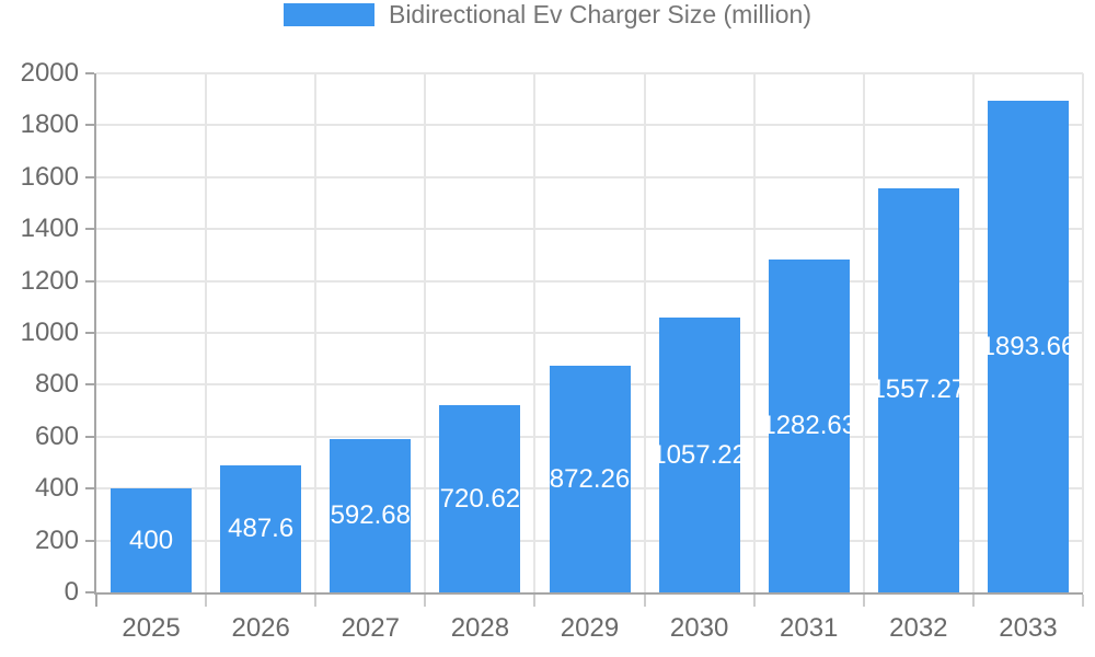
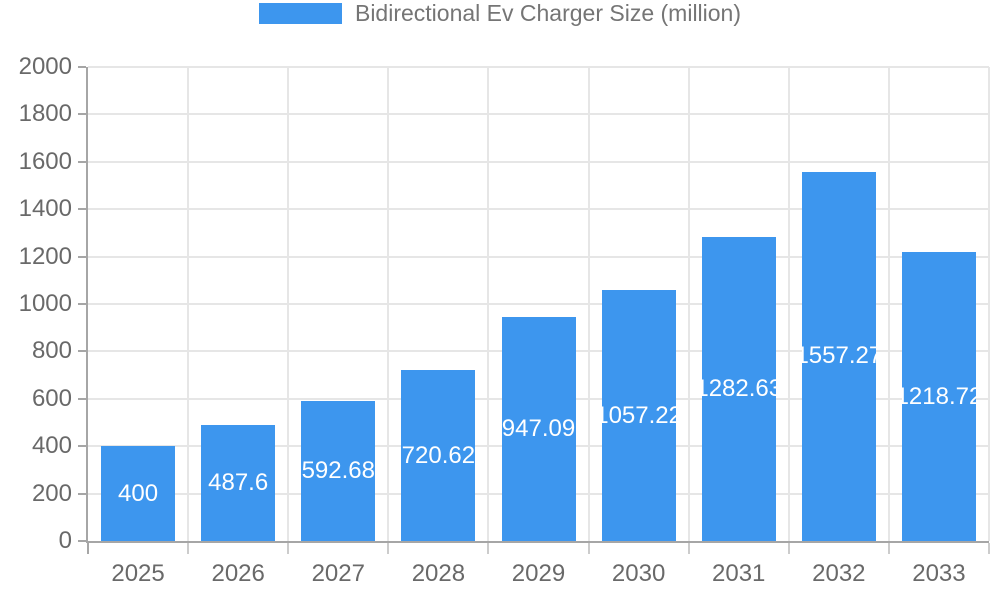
2029: 872.26 -> 947.09
2033: 1893.66 -> 1218.72
